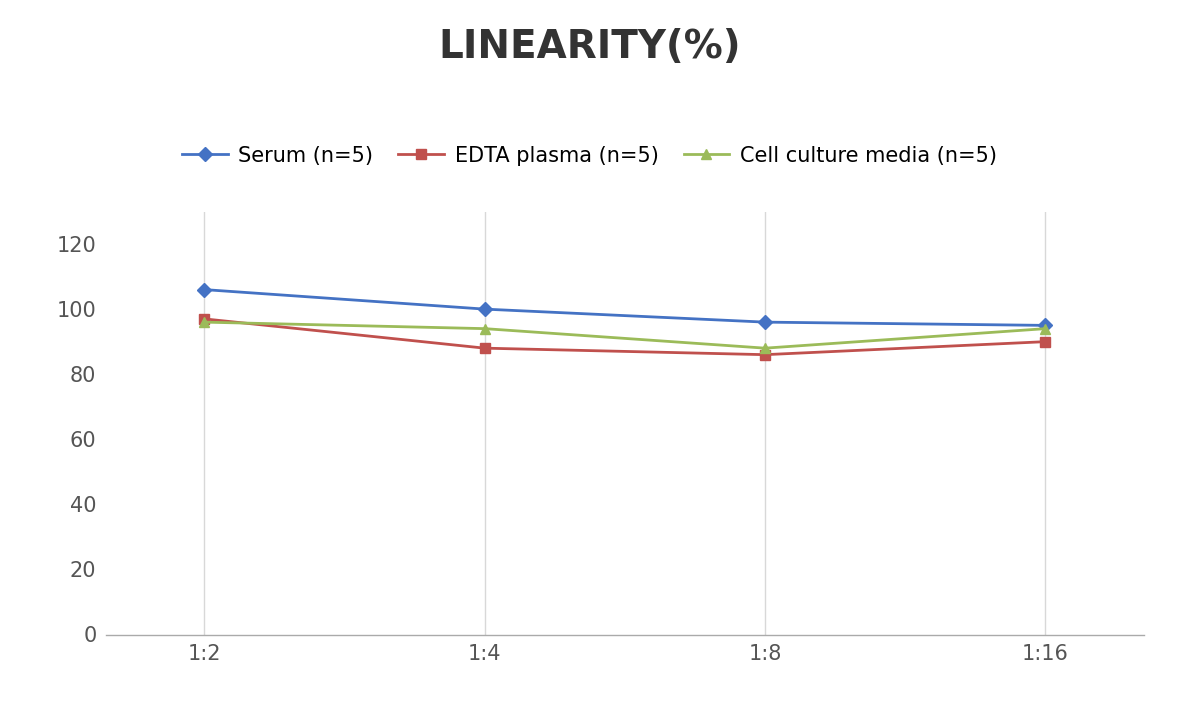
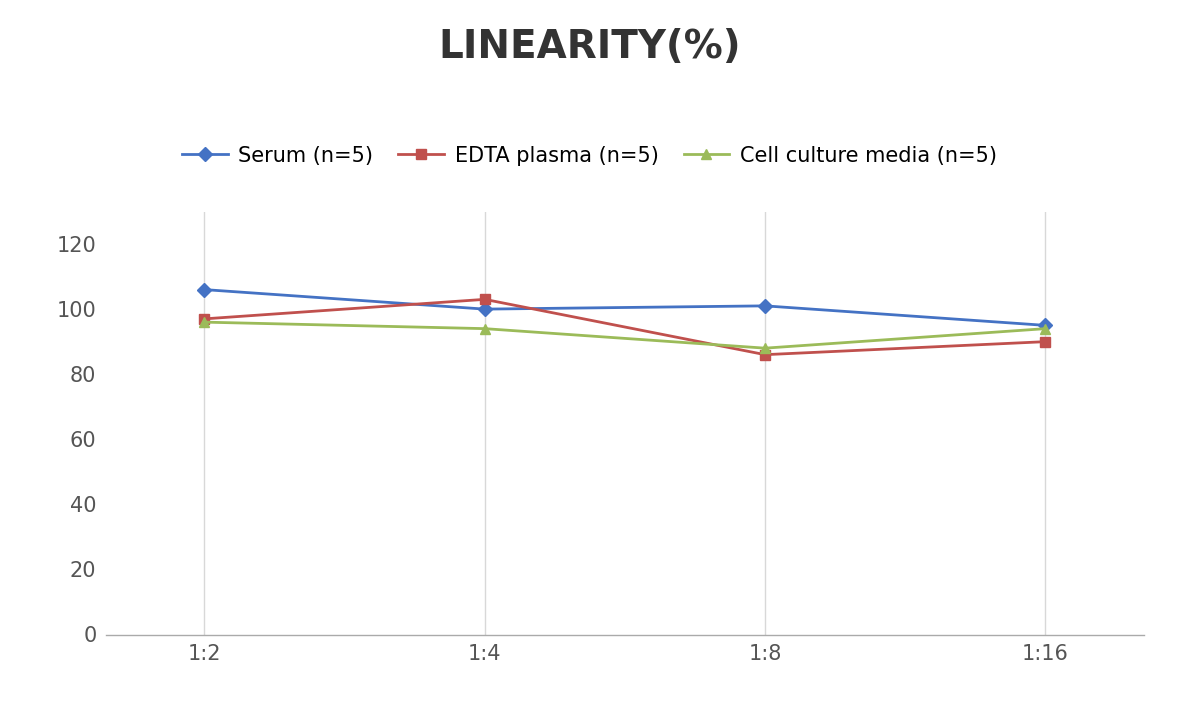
EDTA plasma (n=5)/1:4: 88 -> 103
Serum (n=5)/1:8: 96 -> 101
